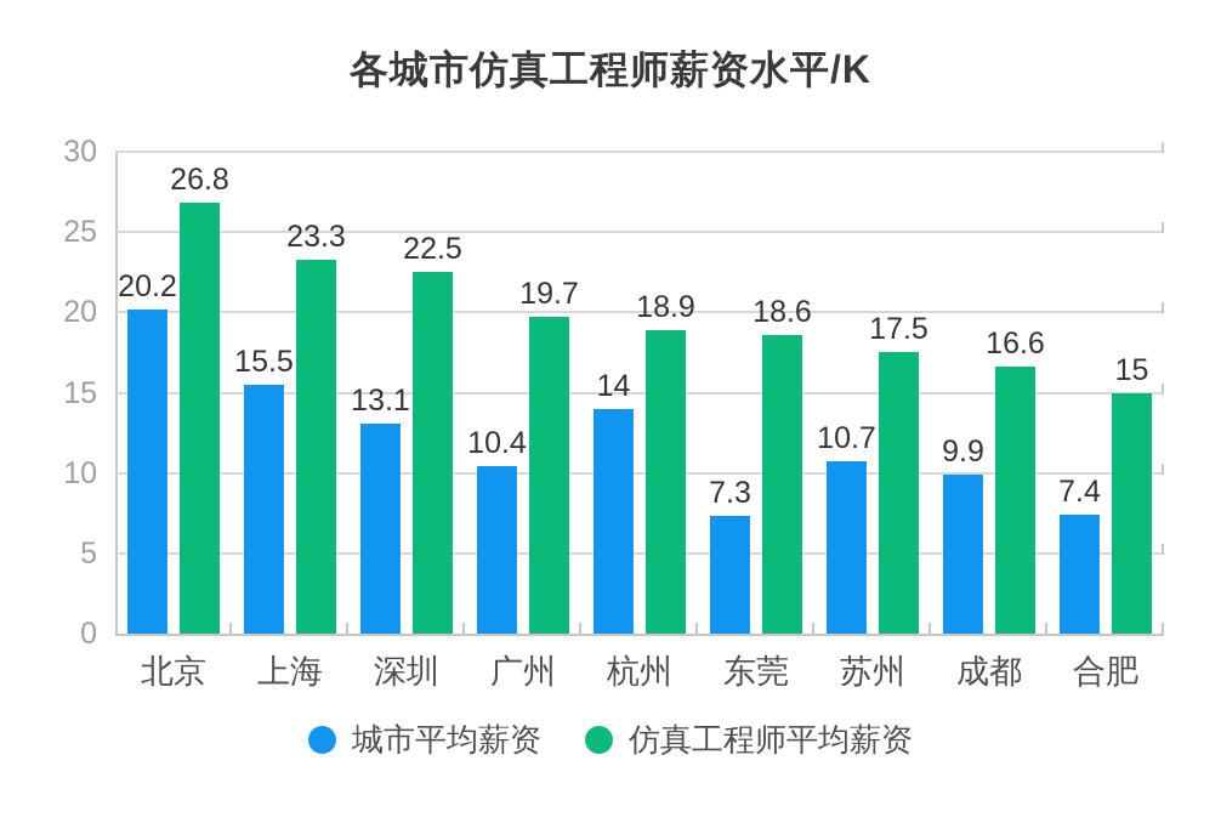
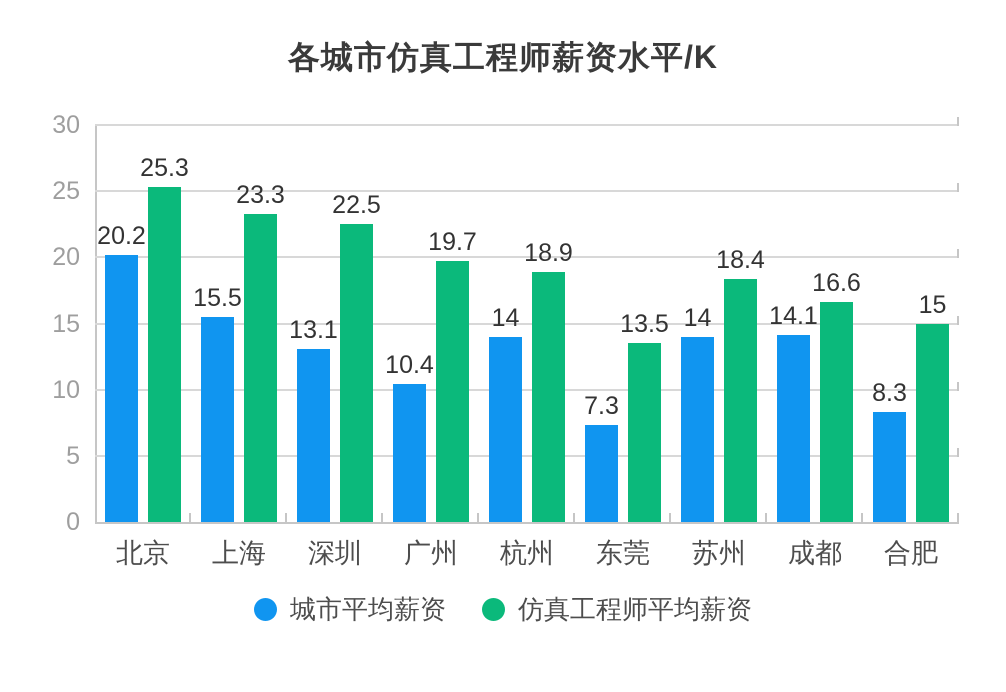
仿真工程师平均薪资/北京: 26.8 -> 25.3
仿真工程师平均薪资/东莞: 18.6 -> 13.5
城市平均薪资/苏州: 10.7 -> 14
仿真工程师平均薪资/苏州: 17.5 -> 18.4
城市平均薪资/成都: 9.9 -> 14.1
城市平均薪资/合肥: 7.4 -> 8.3
